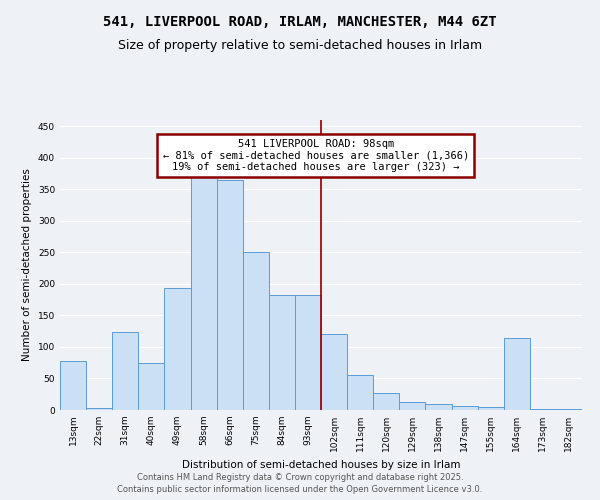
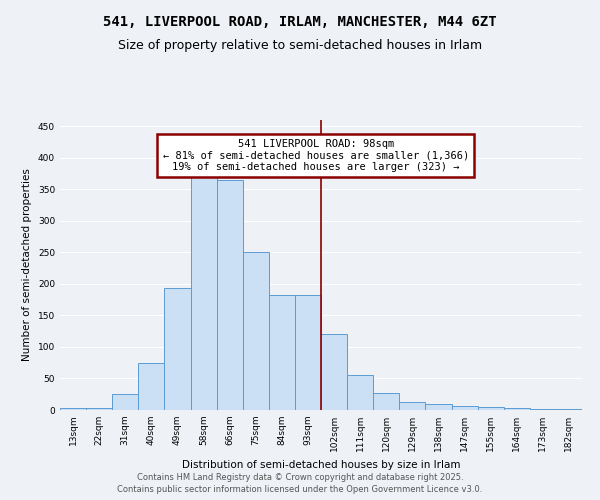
13sqm: 78 -> 3
31sqm: 124 -> 25
164sqm: 114 -> 3
